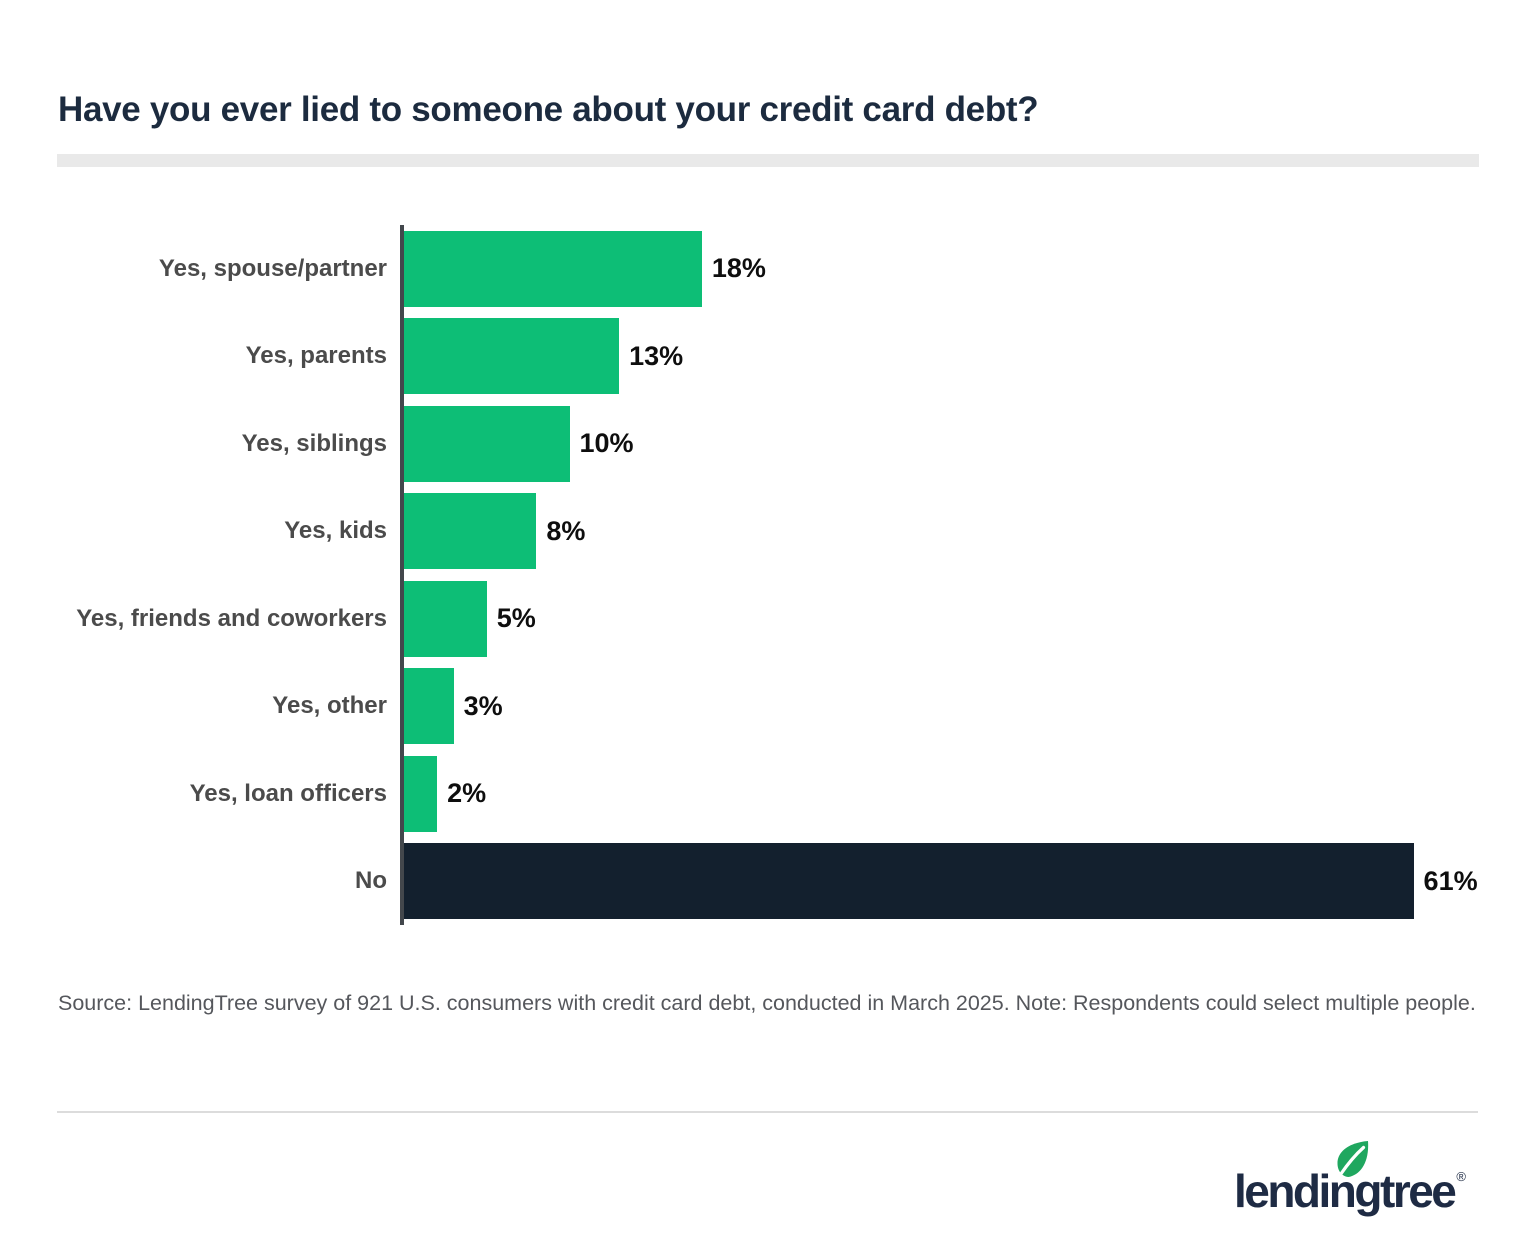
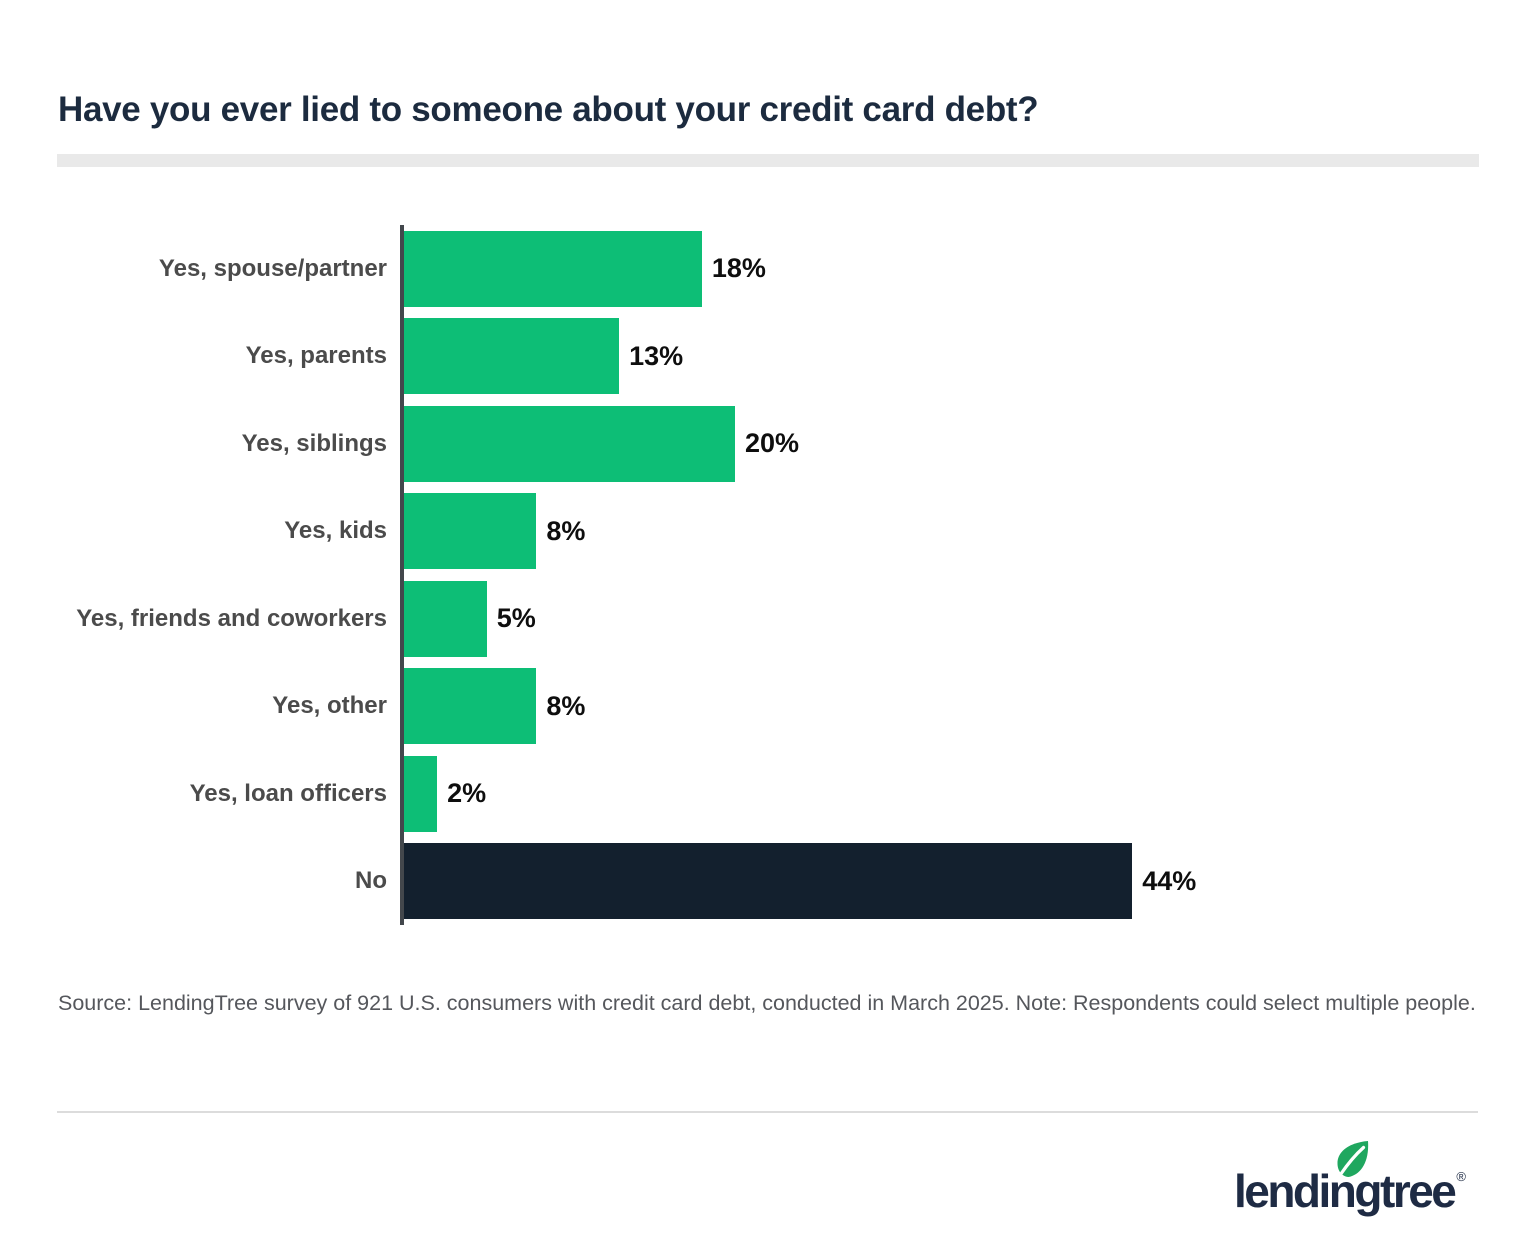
Yes, siblings: 10% -> 20%
Yes, other: 3% -> 8%
No: 61% -> 44%
